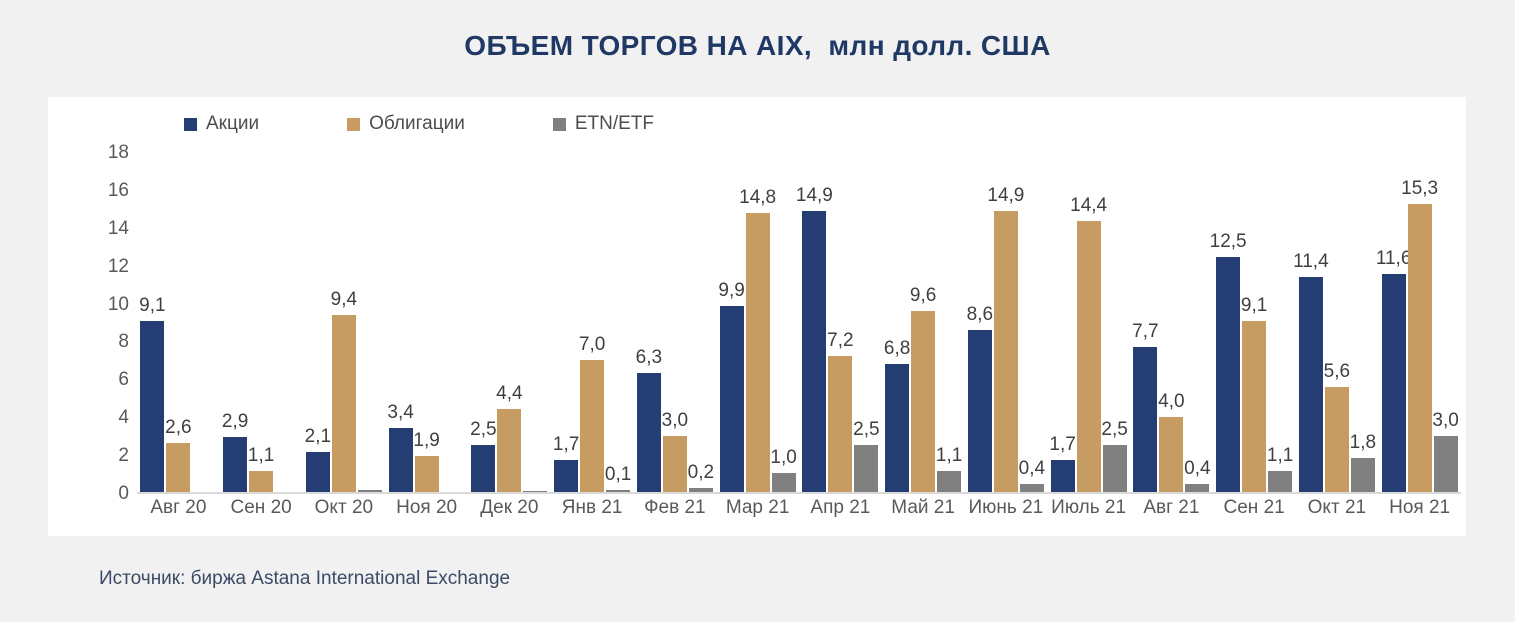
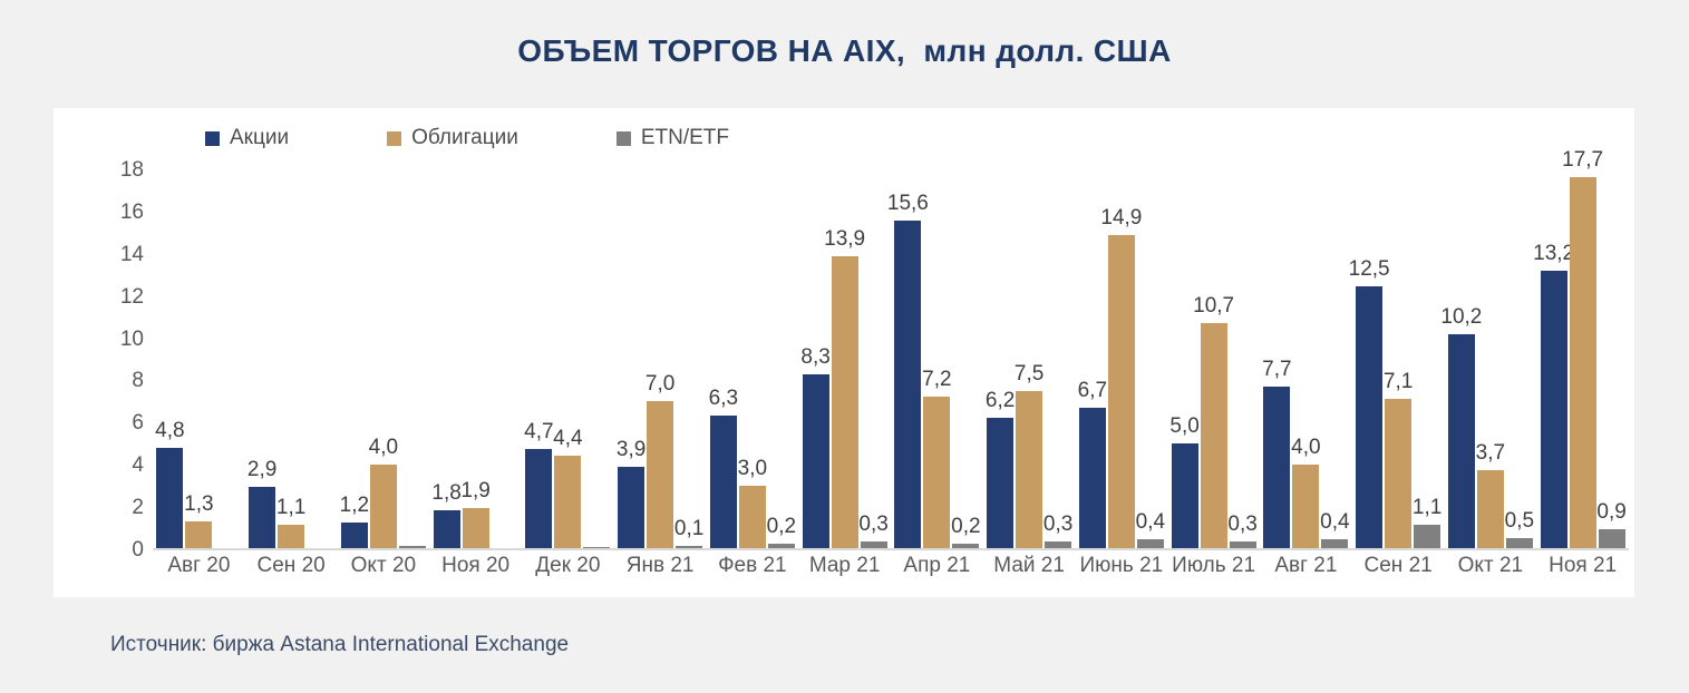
Акции/Авг 20: 9,1 -> 4,8
Облигации/Авг 20: 2,6 -> 1,3
Акции/Окт 20: 2,1 -> 1,2
Облигации/Окт 20: 9,4 -> 4,0
Акции/Ноя 20: 3,4 -> 1,8
Акции/Дек 20: 2,5 -> 4,7
Акции/Янв 21: 1,7 -> 3,9
Акции/Мар 21: 9,9 -> 8,3
Облигации/Мар 21: 14,8 -> 13,9
ETN/ETF/Мар 21: 1,0 -> 0,3
Акции/Апр 21: 14,9 -> 15,6
ETN/ETF/Апр 21: 2,5 -> 0,2
Акции/Май 21: 6,8 -> 6,2
Облигации/Май 21: 9,6 -> 7,5
ETN/ETF/Май 21: 1,1 -> 0,3
Акции/Июнь 21: 8,6 -> 6,7
Акции/Июль 21: 1,7 -> 5,0
Облигации/Июль 21: 14,4 -> 10,7
ETN/ETF/Июль 21: 2,5 -> 0,3
Облигации/Сен 21: 9,1 -> 7,1
Акции/Окт 21: 11,4 -> 10,2
Облигации/Окт 21: 5,6 -> 3,7
ETN/ETF/Окт 21: 1,8 -> 0,5
Акции/Ноя 21: 11,6 -> 13,2
Облигации/Ноя 21: 15,3 -> 17,7
ETN/ETF/Ноя 21: 3,0 -> 0,9
